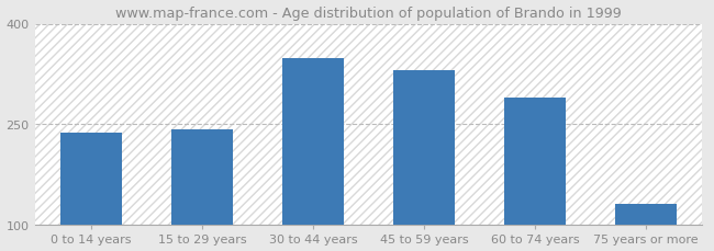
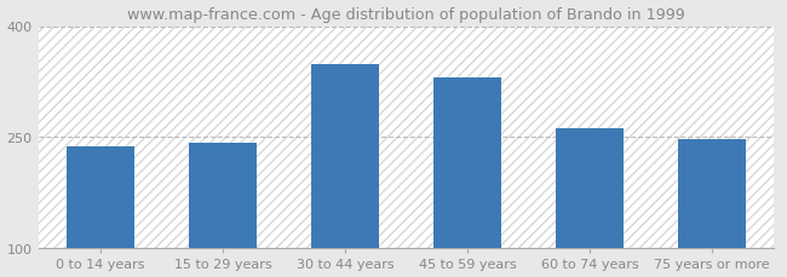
60 to 74 years: 290 -> 262
75 years or more: 132 -> 248
